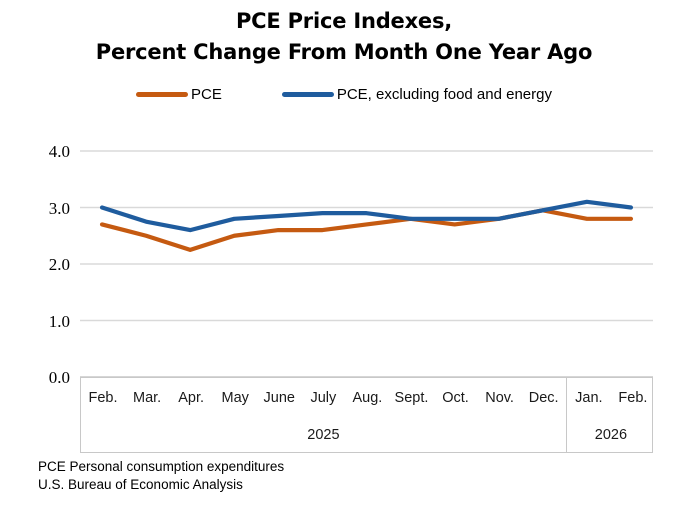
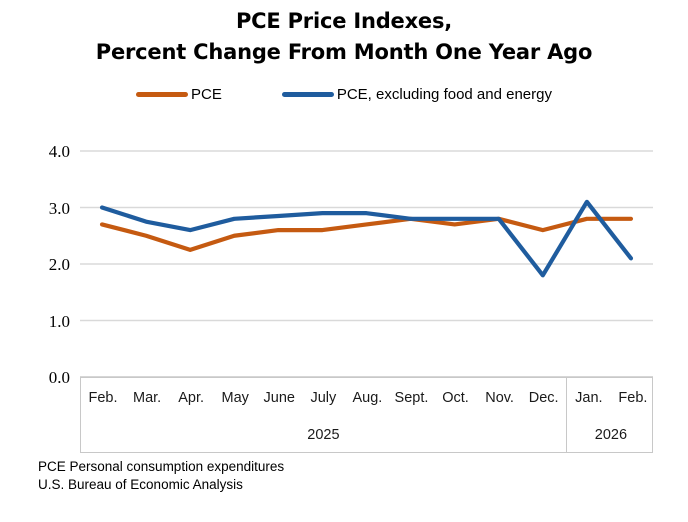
PCE/Dec. 2025: 3.0 -> 2.6
PCE, excluding food and energy/Dec. 2025: 3.0 -> 1.8
PCE, excluding food and energy/Feb. 2026: 3.0 -> 2.1
